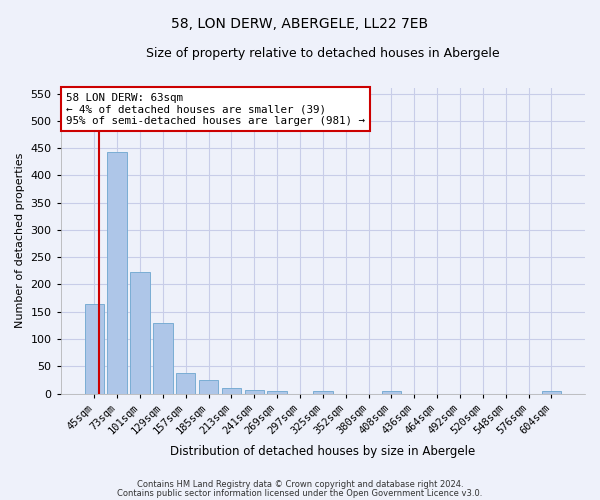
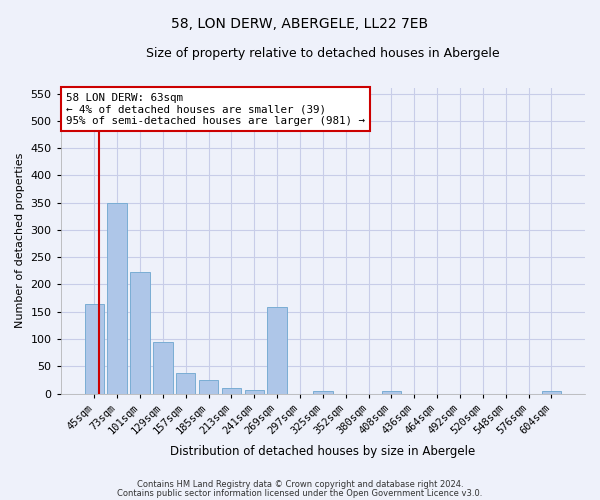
73sqm: 443 -> 350
129sqm: 130 -> 94
269sqm: 5 -> 158
